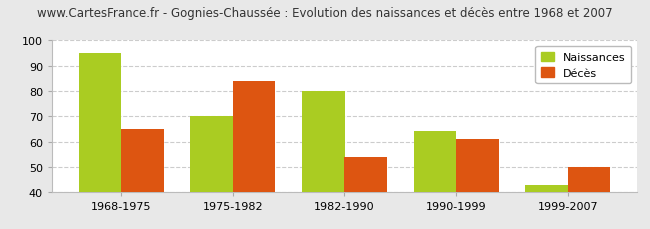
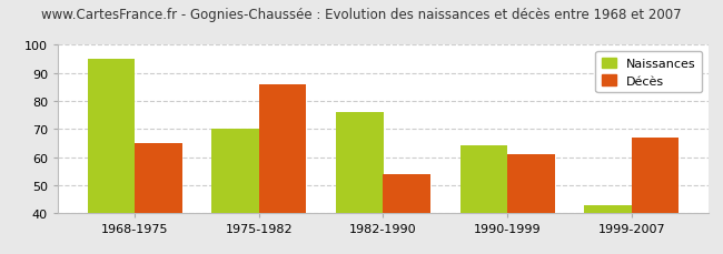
Décès/1975-1982: 84 -> 86
Naissances/1982-1990: 80 -> 76
Décès/1999-2007: 50 -> 67
